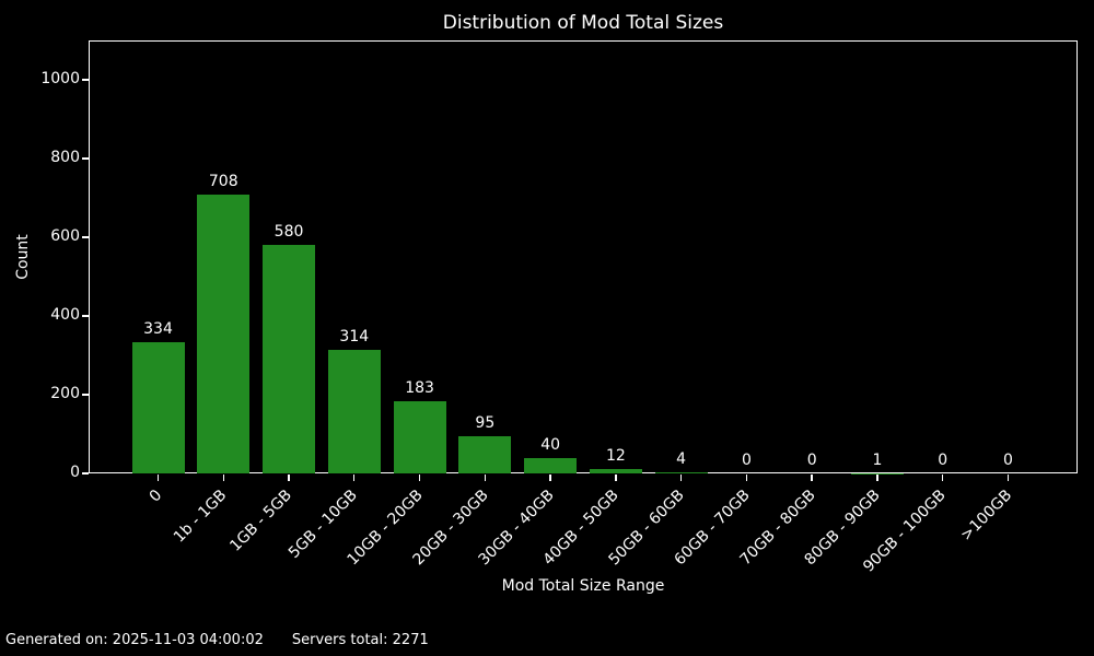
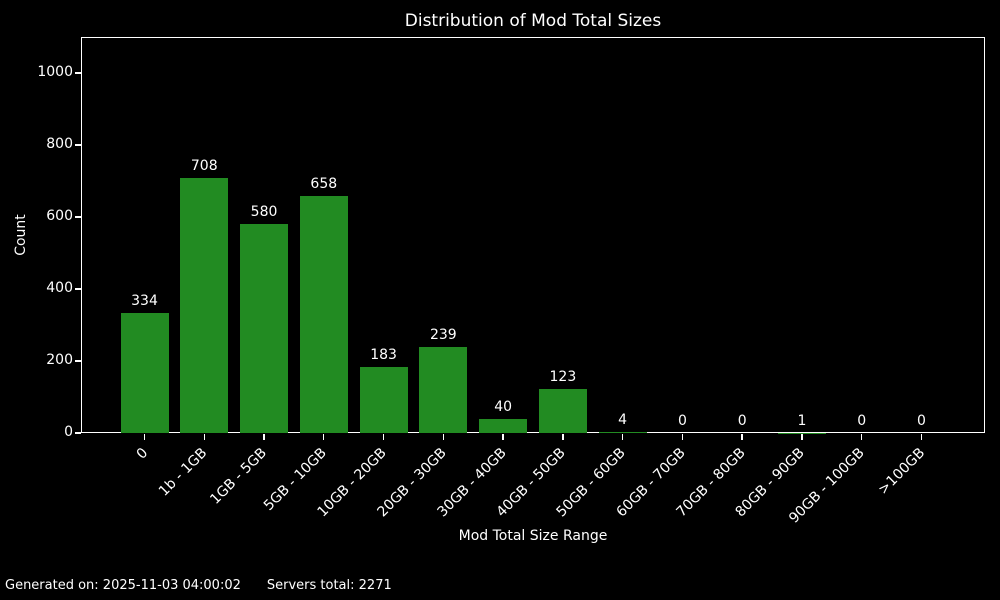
5GB - 10GB: 314 -> 658
20GB - 30GB: 95 -> 239
40GB - 50GB: 12 -> 123
